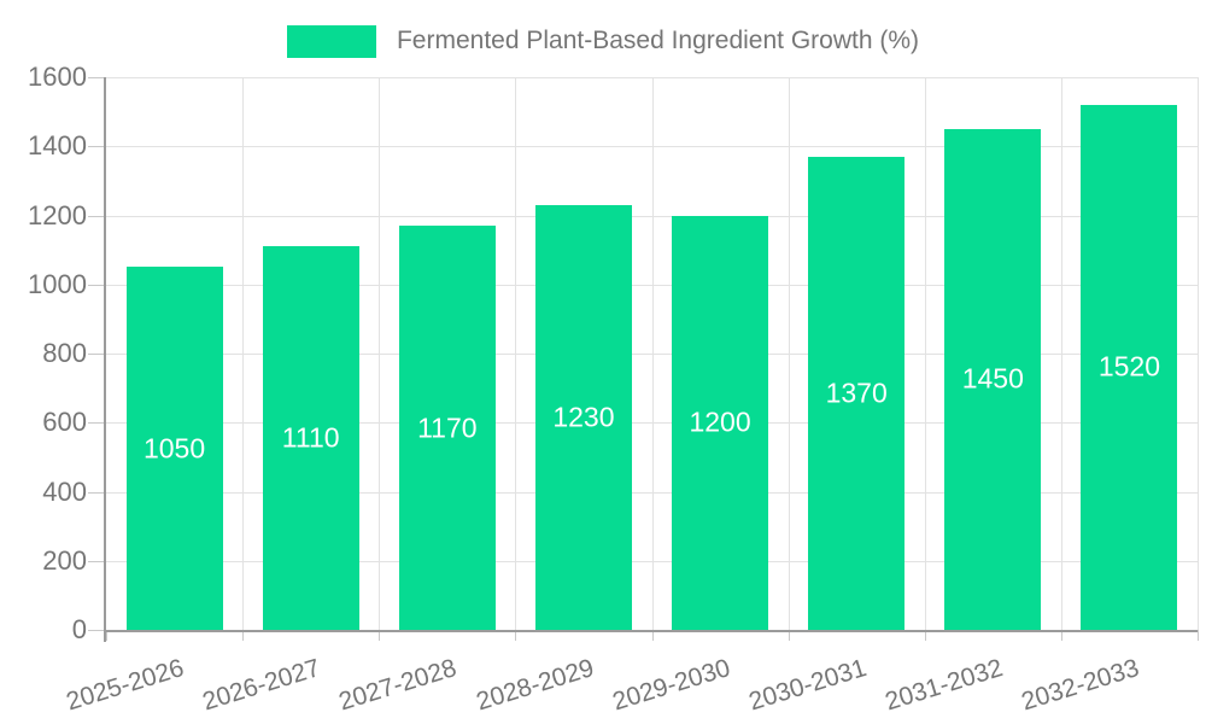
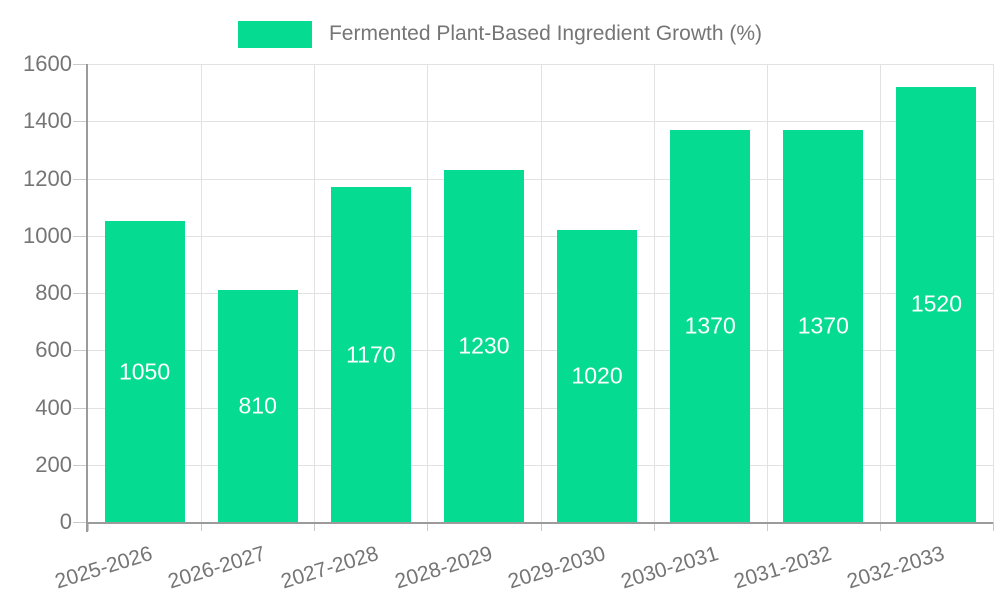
2026-2027: 1110 -> 810
2029-2030: 1200 -> 1020
2031-2032: 1450 -> 1370
